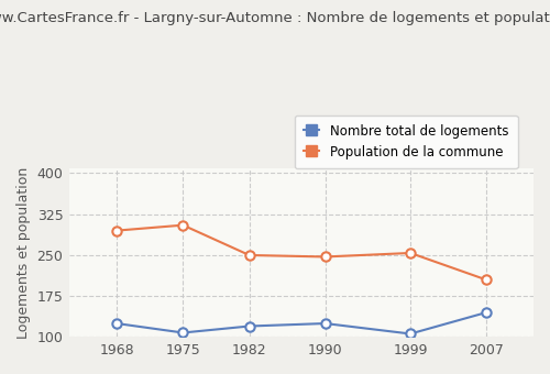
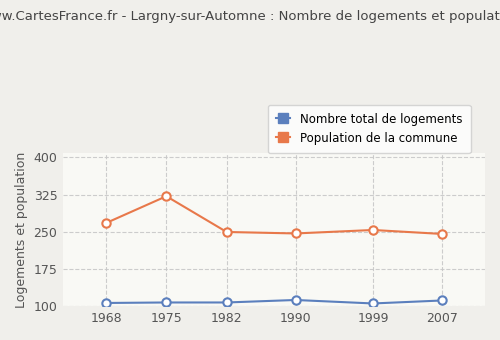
Nombre total de logements/1968: 125 -> 107
Population de la commune/1968: 295 -> 268
Population de la commune/1975: 305 -> 322
Nombre total de logements/1982: 120 -> 108
Nombre total de logements/1990: 125 -> 113
Nombre total de logements/2007: 145 -> 112
Population de la commune/2007: 205 -> 246
